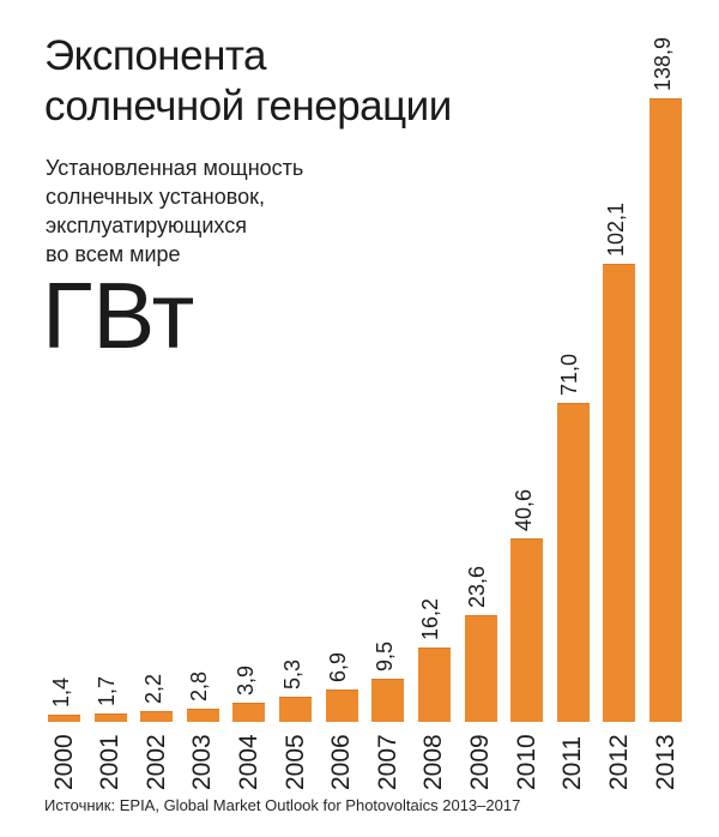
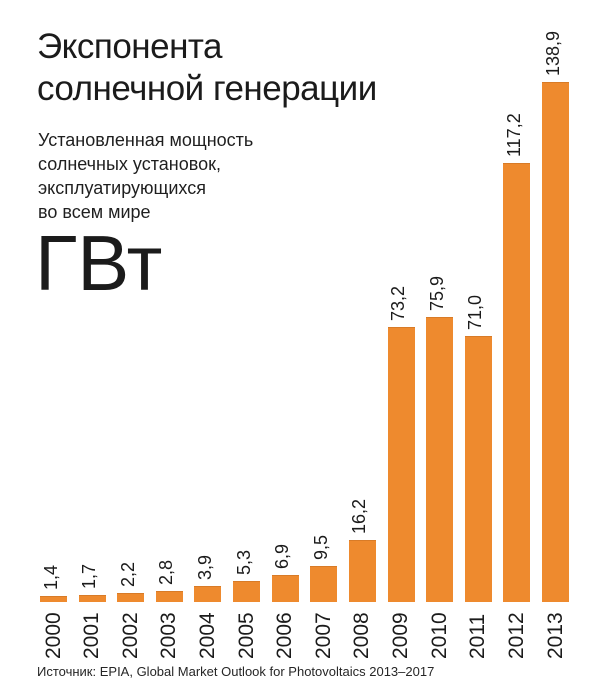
2009: 23,6 -> 73,2
2010: 40,6 -> 75,9
2012: 102,1 -> 117,2
